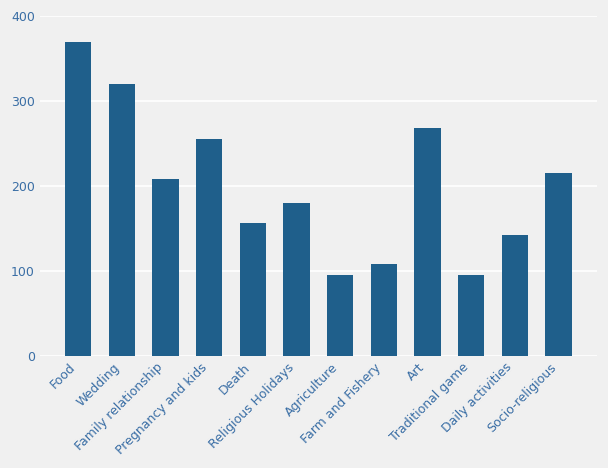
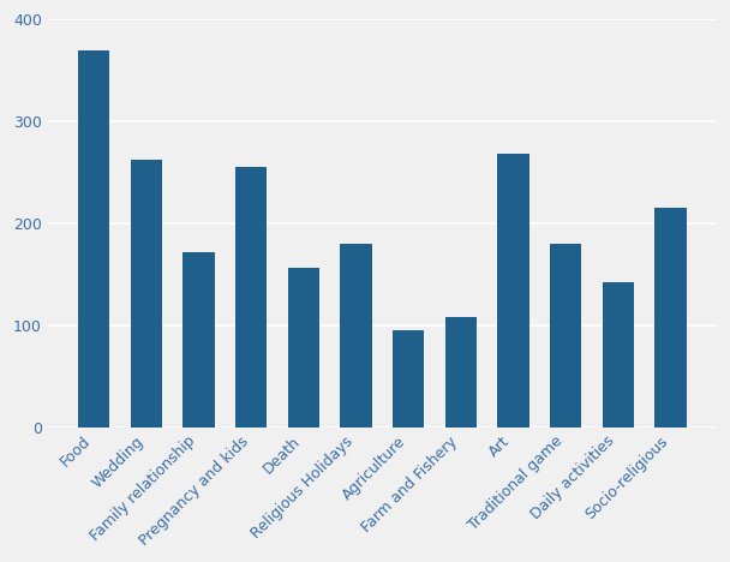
Wedding: 320 -> 262
Family relationship: 208 -> 172
Traditional game: 95 -> 180
